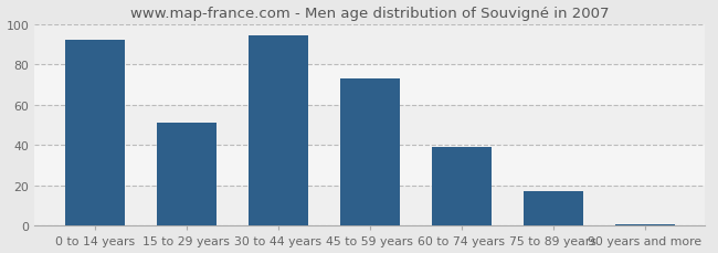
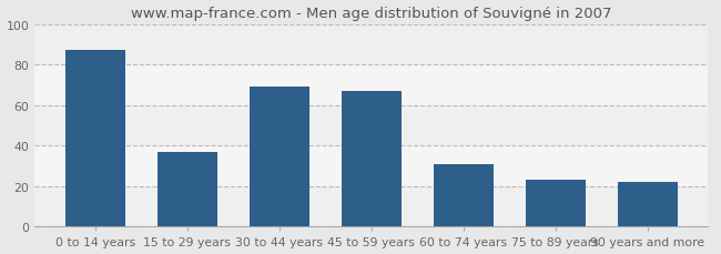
0 to 14 years: 92 -> 87
15 to 29 years: 51 -> 37
30 to 44 years: 94 -> 69
45 to 59 years: 73 -> 67
60 to 74 years: 39 -> 31
75 to 89 years: 17 -> 23
90 years and more: 1 -> 22
